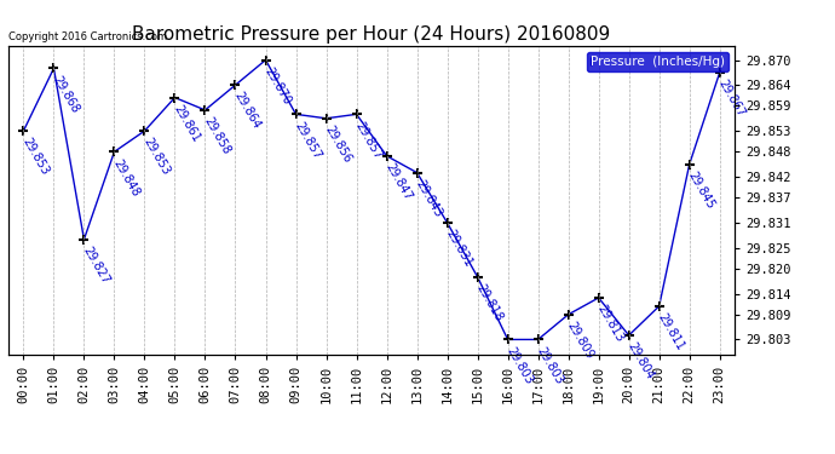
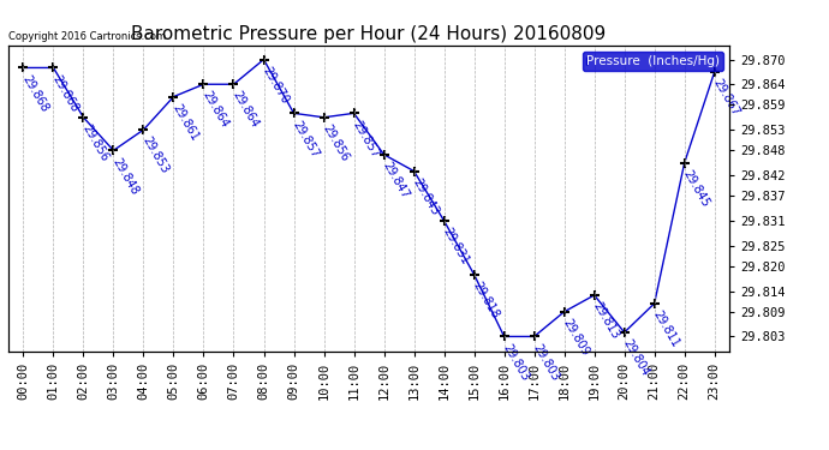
00:00: 29.853 -> 29.868
02:00: 29.827 -> 29.856
06:00: 29.858 -> 29.864
